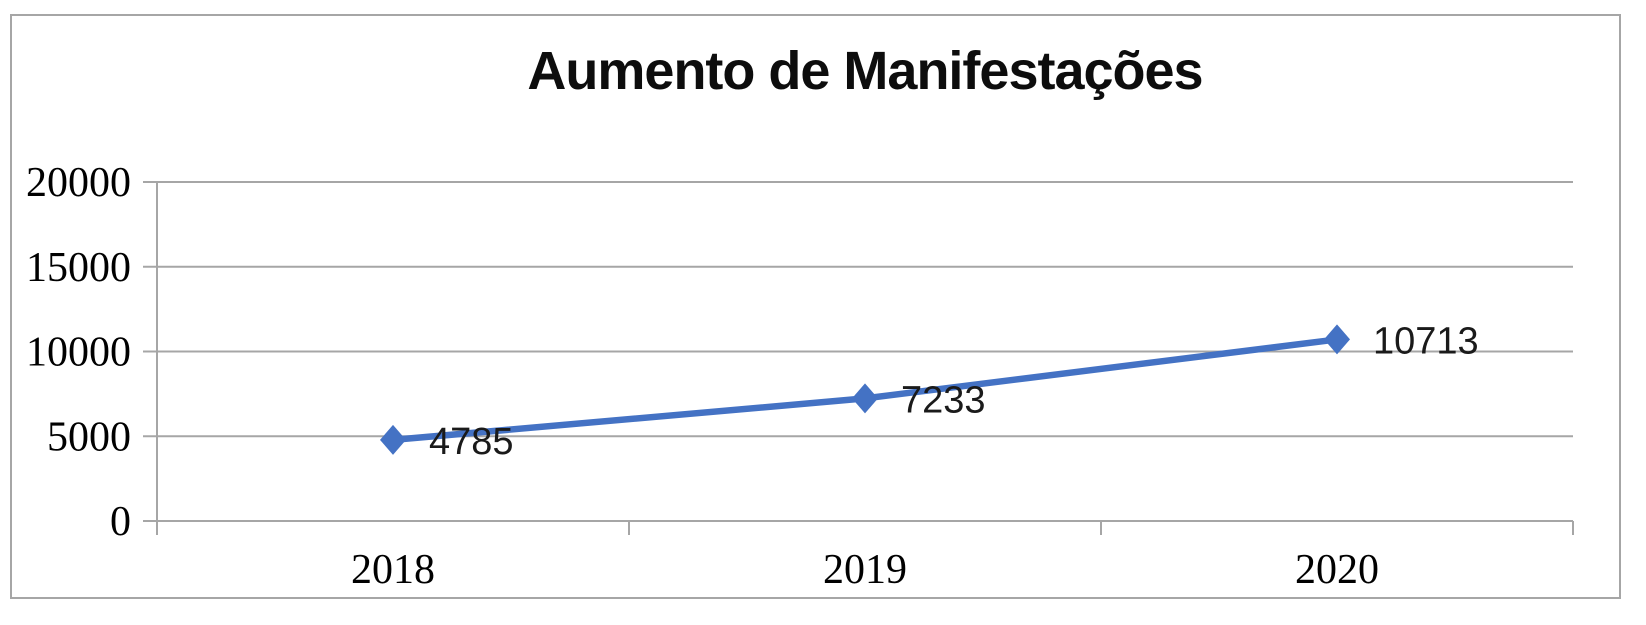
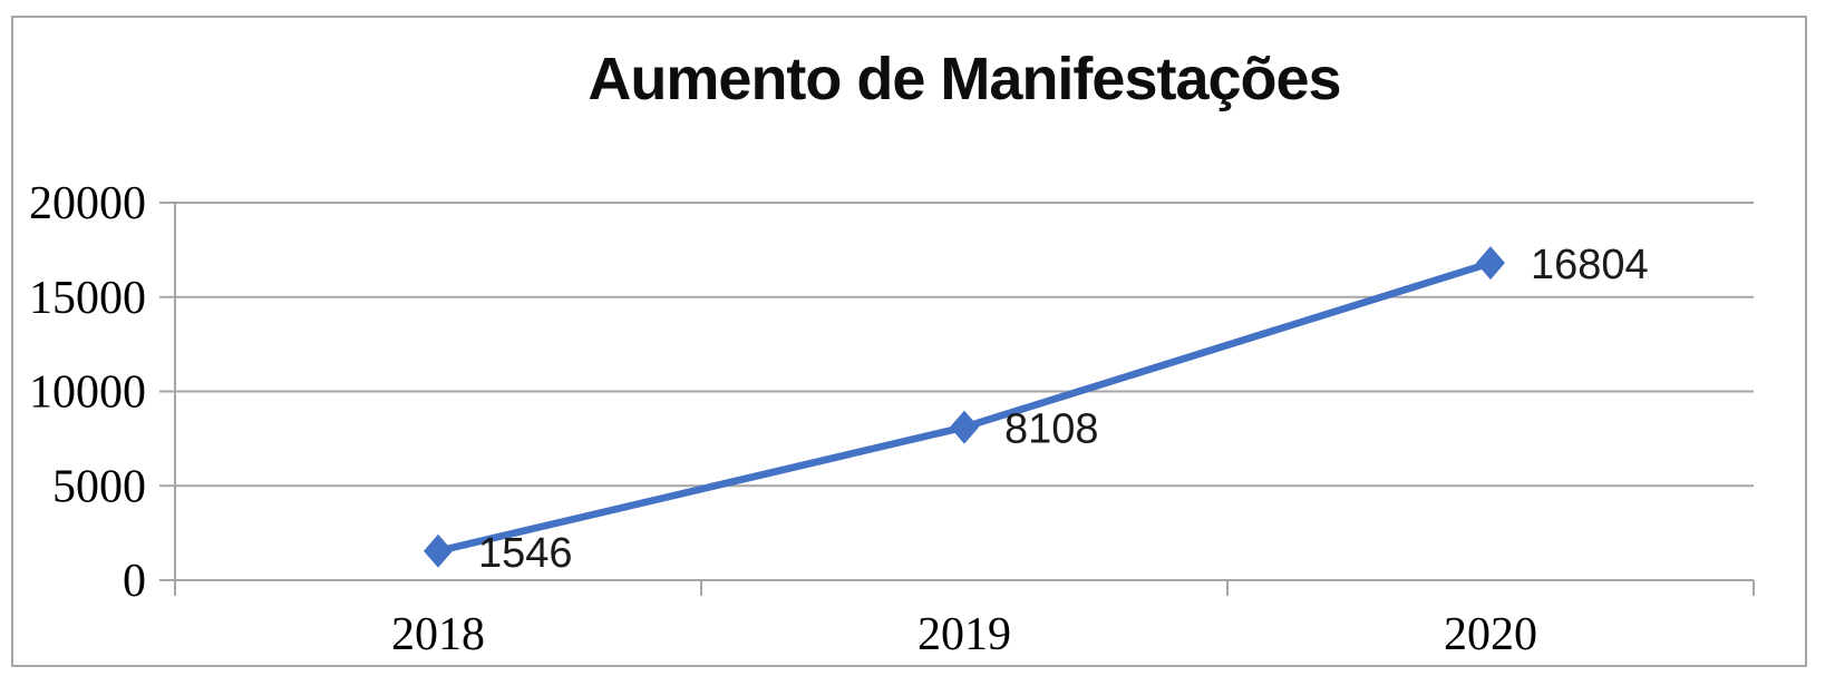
2018: 4785 -> 1546
2019: 7233 -> 8108
2020: 10713 -> 16804
